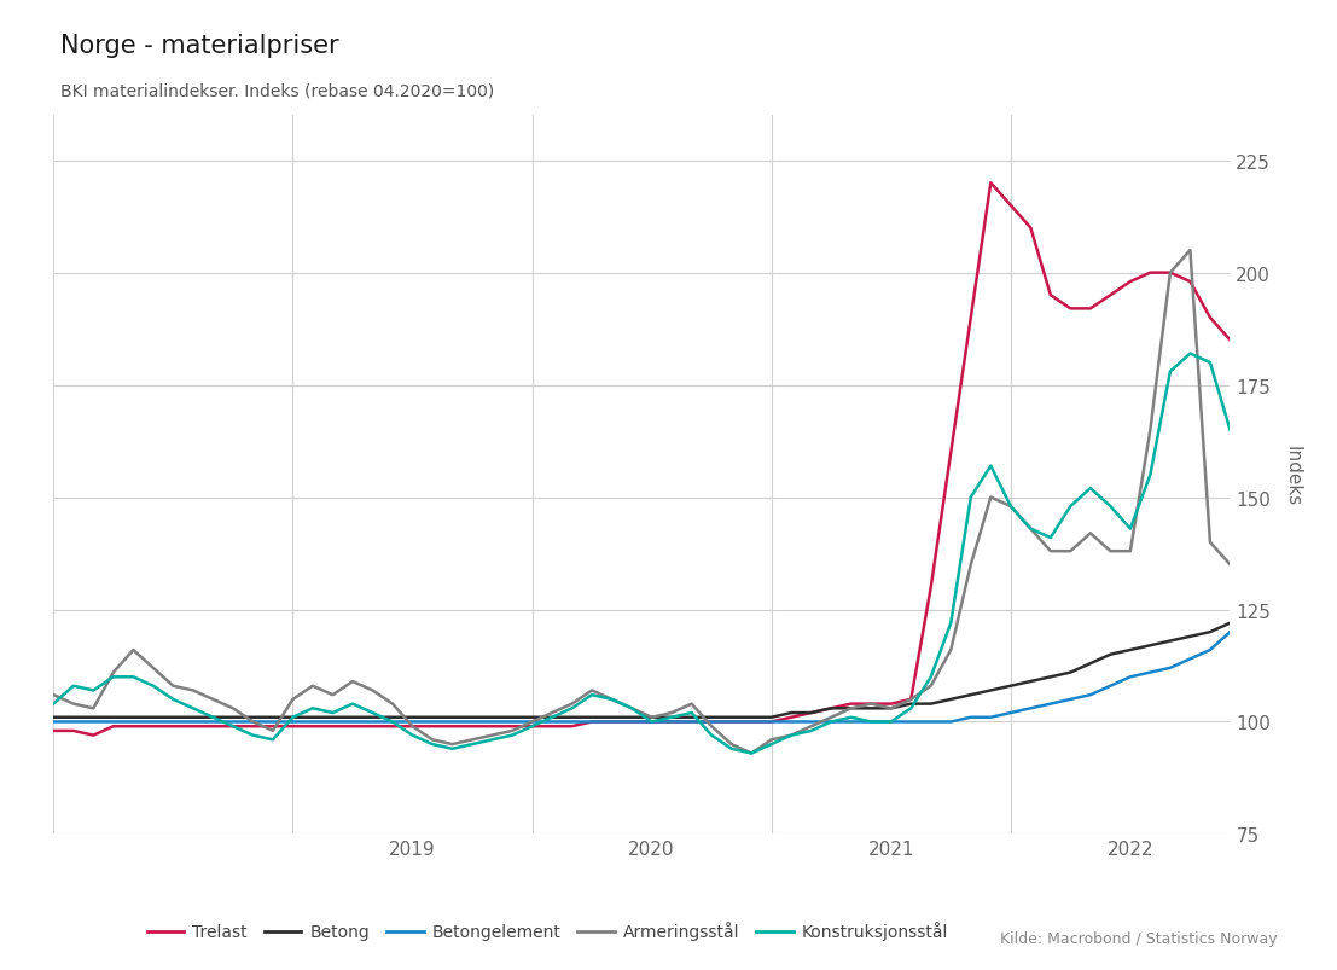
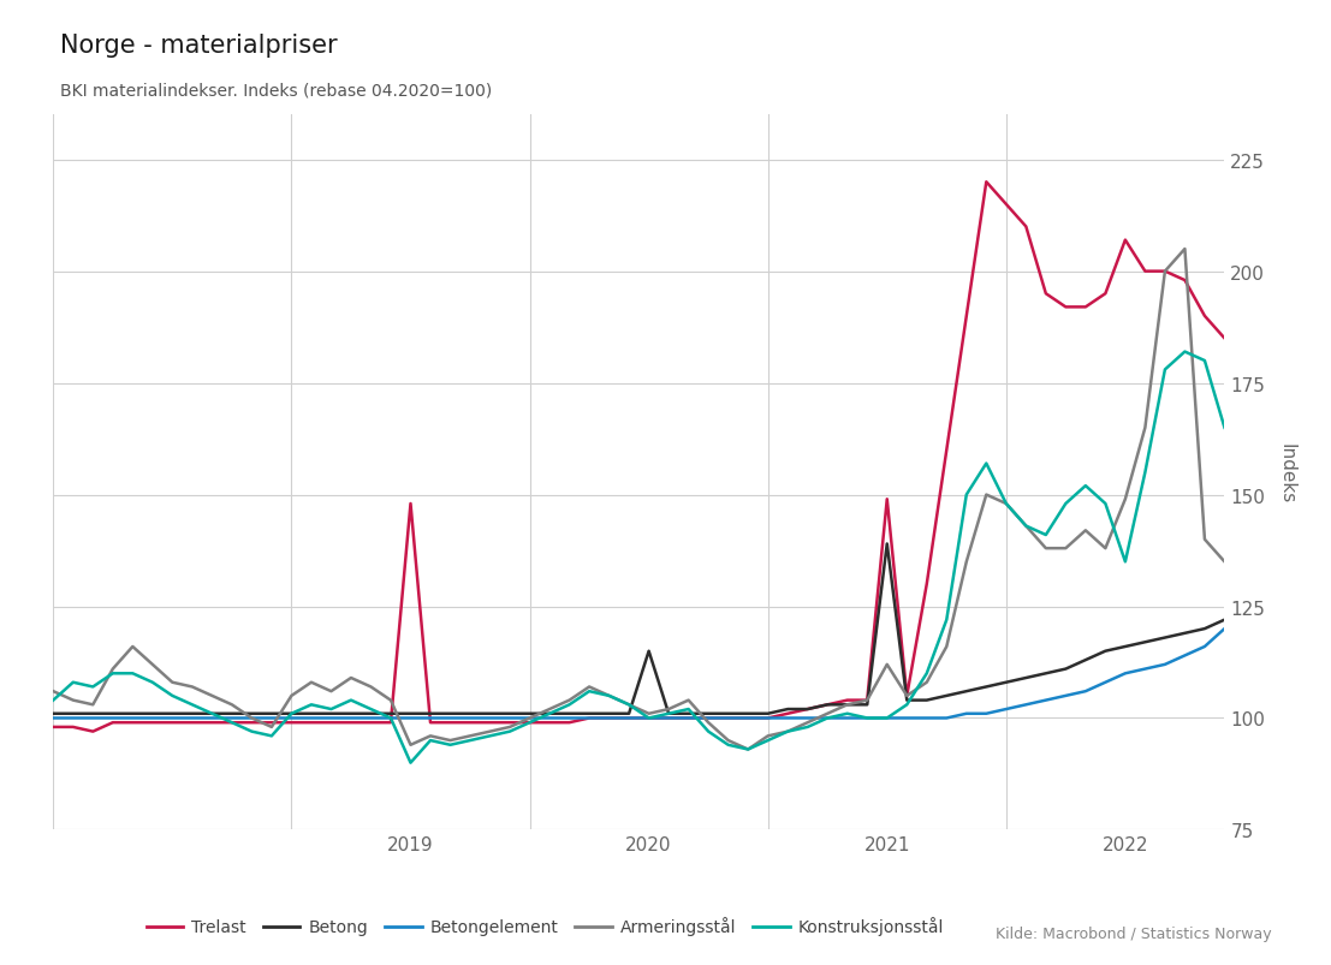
Trelast/2019: 99 -> 148
Armeringsstål/2019: 99 -> 94
Konstruksjonsstål/2019: 97 -> 90
Betong/2020: 101 -> 115
Trelast/2021: 104 -> 149
Betong/2021: 103 -> 139
Armeringsstål/2021: 103 -> 112
Trelast/2022: 198 -> 207
Armeringsstål/2022: 138 -> 149
Konstruksjonsstål/2022: 143 -> 135
